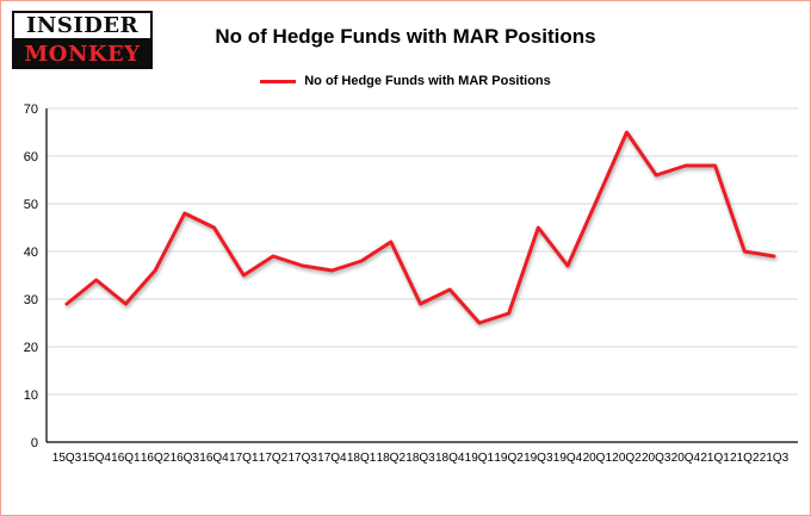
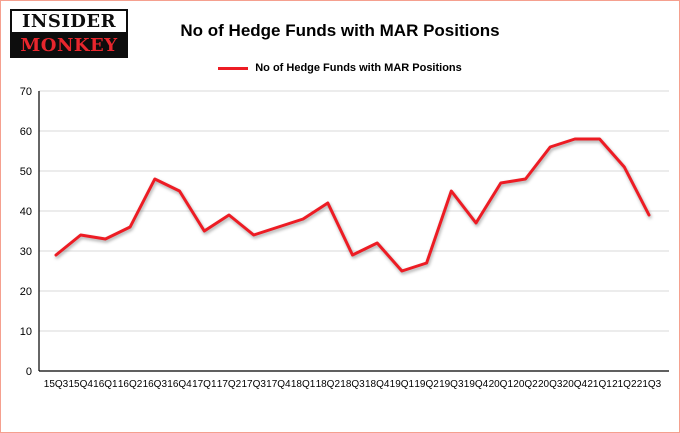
16Q1: 29 -> 33
17Q3: 37 -> 34
20Q1: 51 -> 47
20Q2: 65 -> 48
21Q2: 40 -> 51
